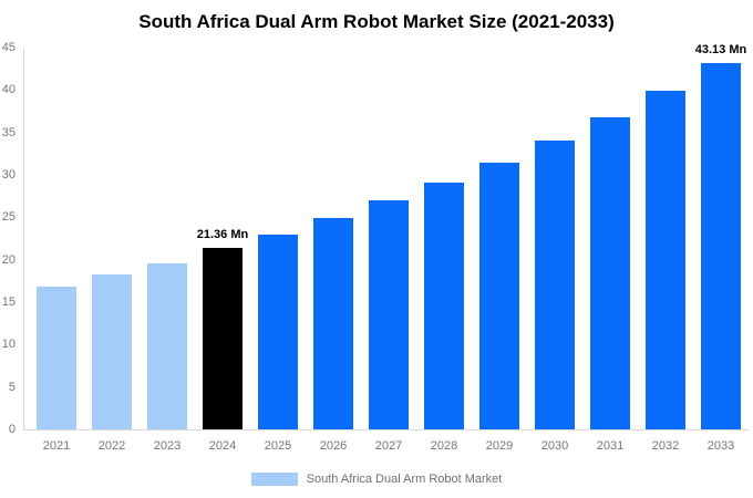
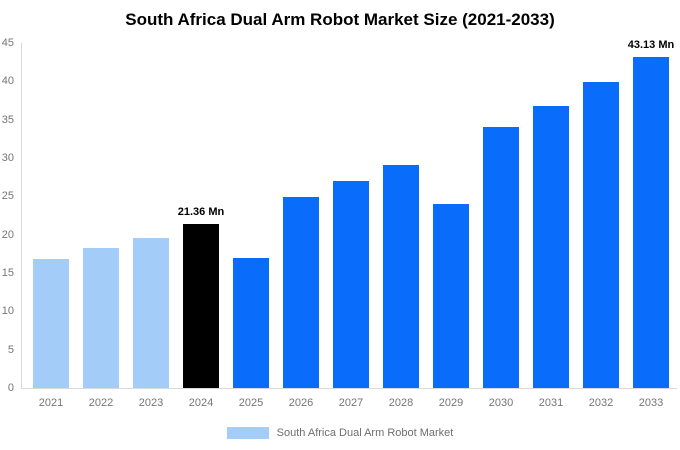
2025: 23 -> 17
2029: 32 -> 24
